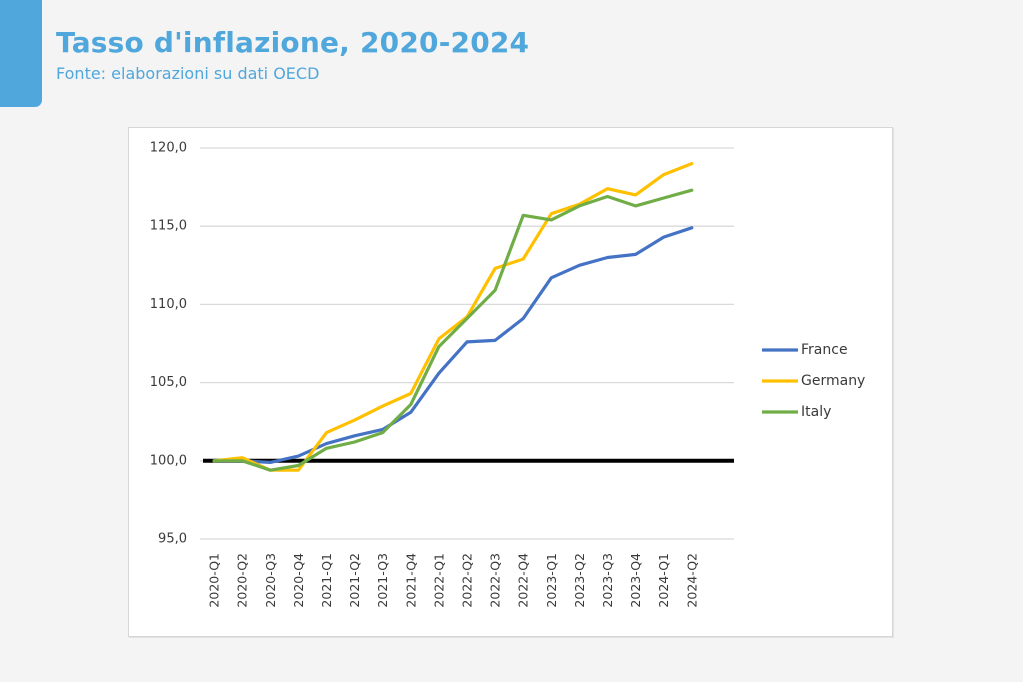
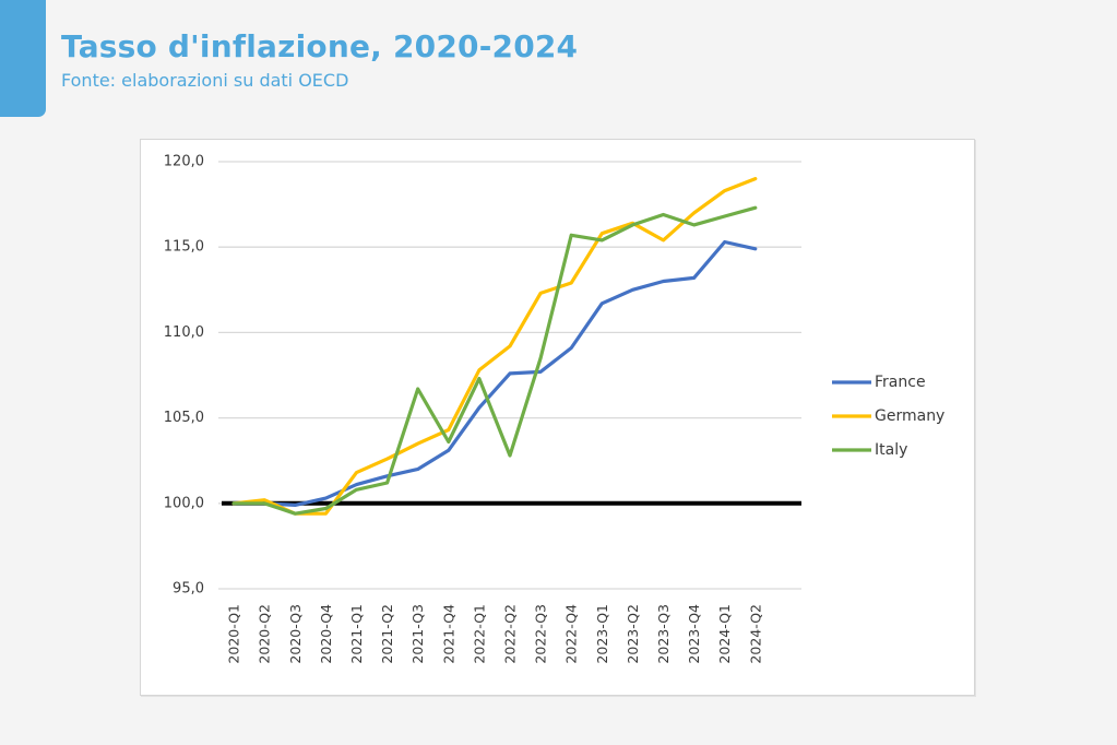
Italy/2021-Q3: 101,8 -> 106,7
Italy/2022-Q2: 109,1 -> 102,8
Italy/2022-Q3: 110,9 -> 108,5
Germany/2023-Q3: 117,4 -> 115,4
France/2024-Q1: 114,3 -> 115,3
